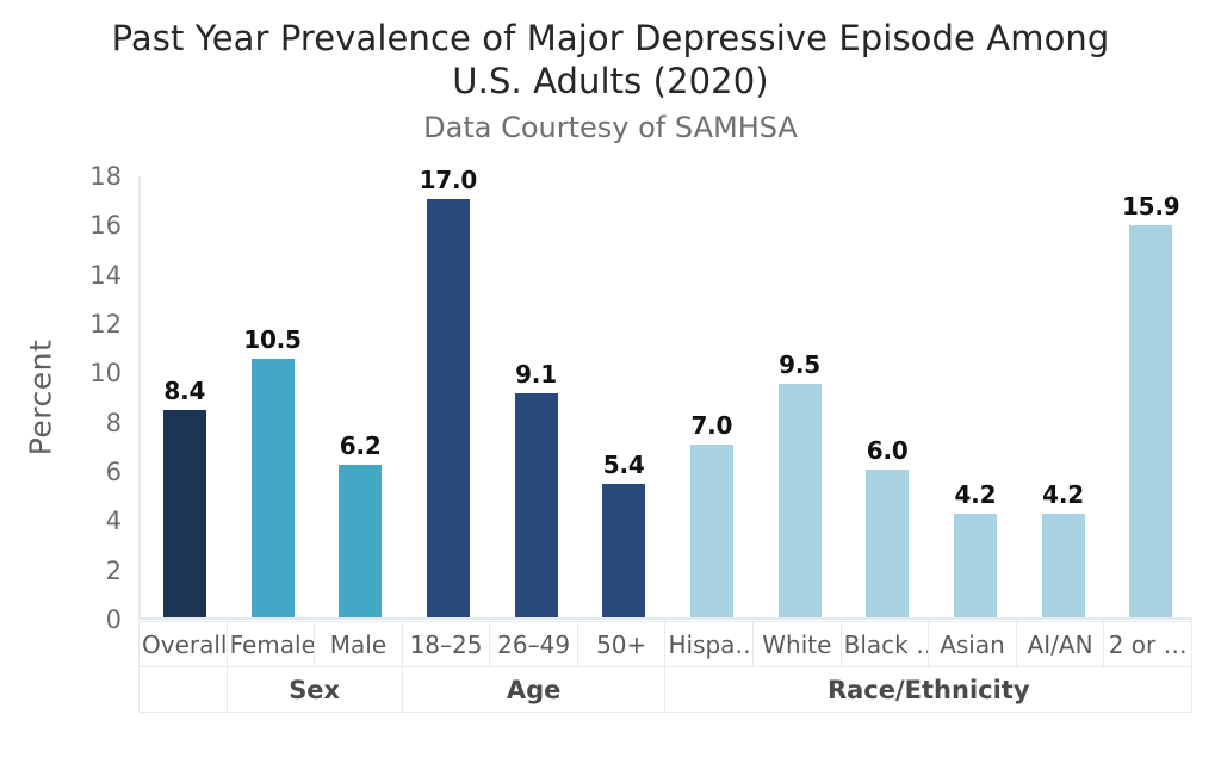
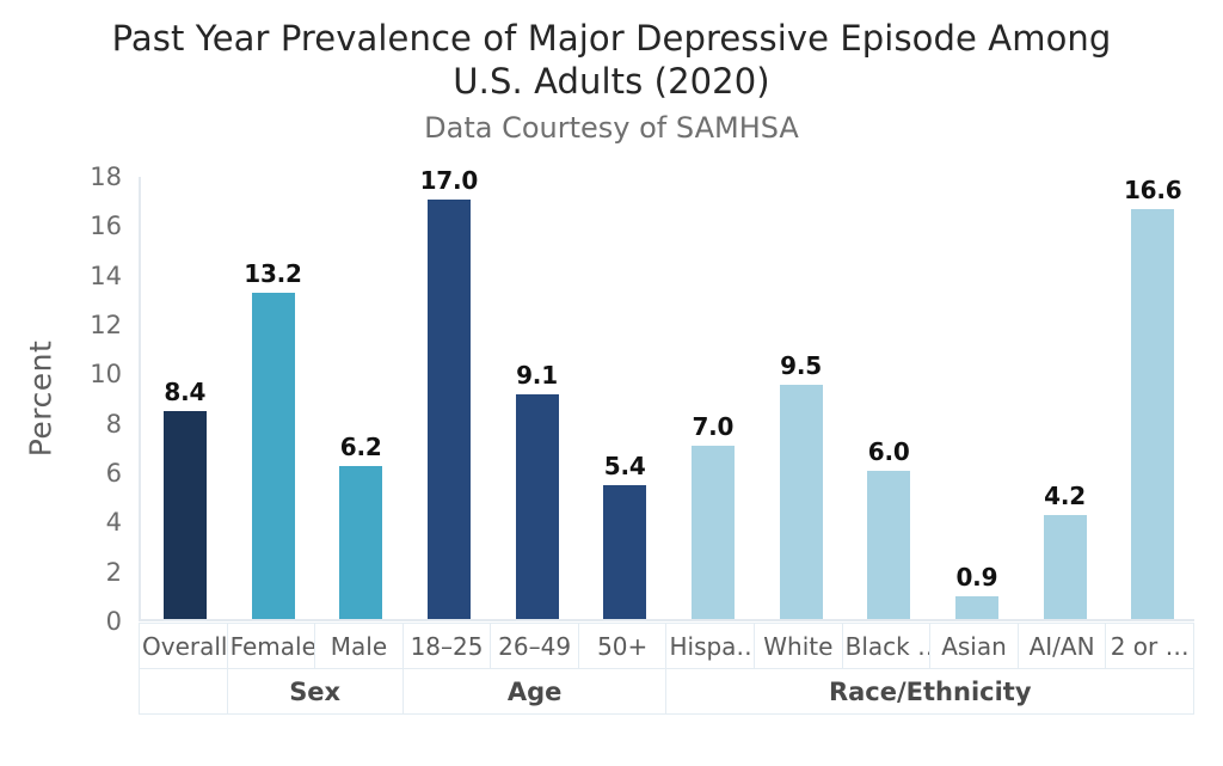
Female: 10.5 -> 13.2
Asian: 4.2 -> 0.9
2 or …: 15.9 -> 16.6
